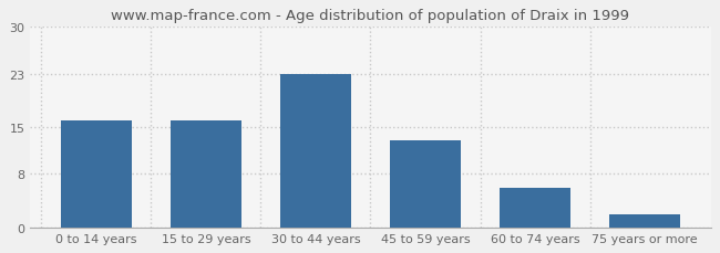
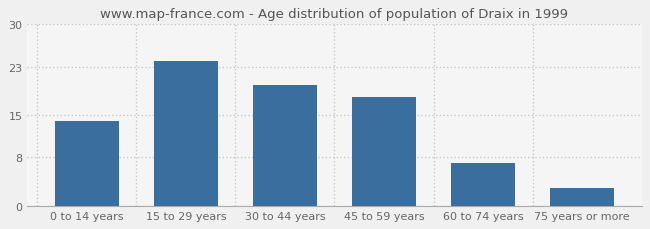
0 to 14 years: 16 -> 14
15 to 29 years: 16 -> 24
30 to 44 years: 23 -> 20
45 to 59 years: 13 -> 18
60 to 74 years: 6 -> 7
75 years or more: 2 -> 3
